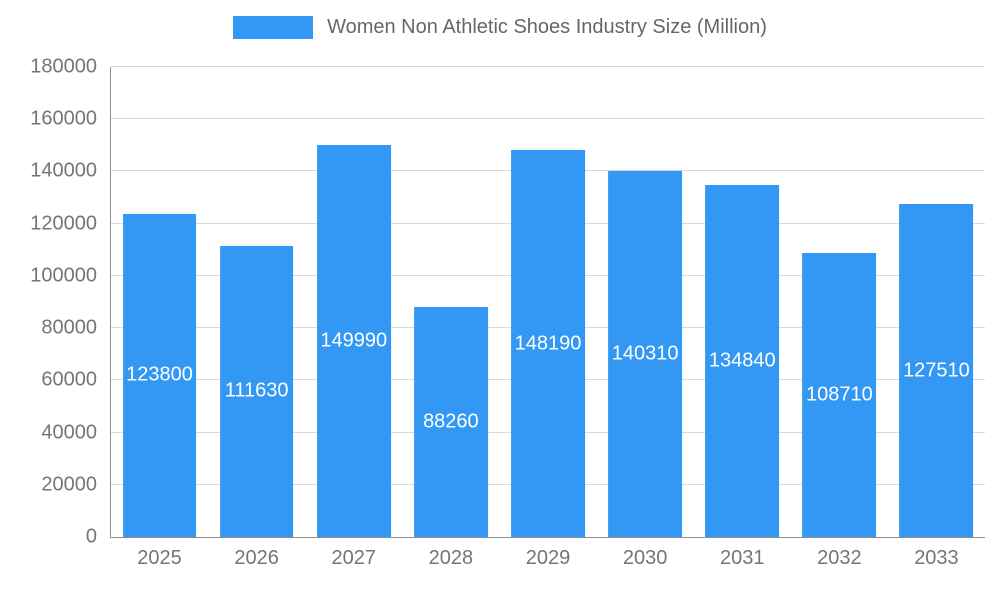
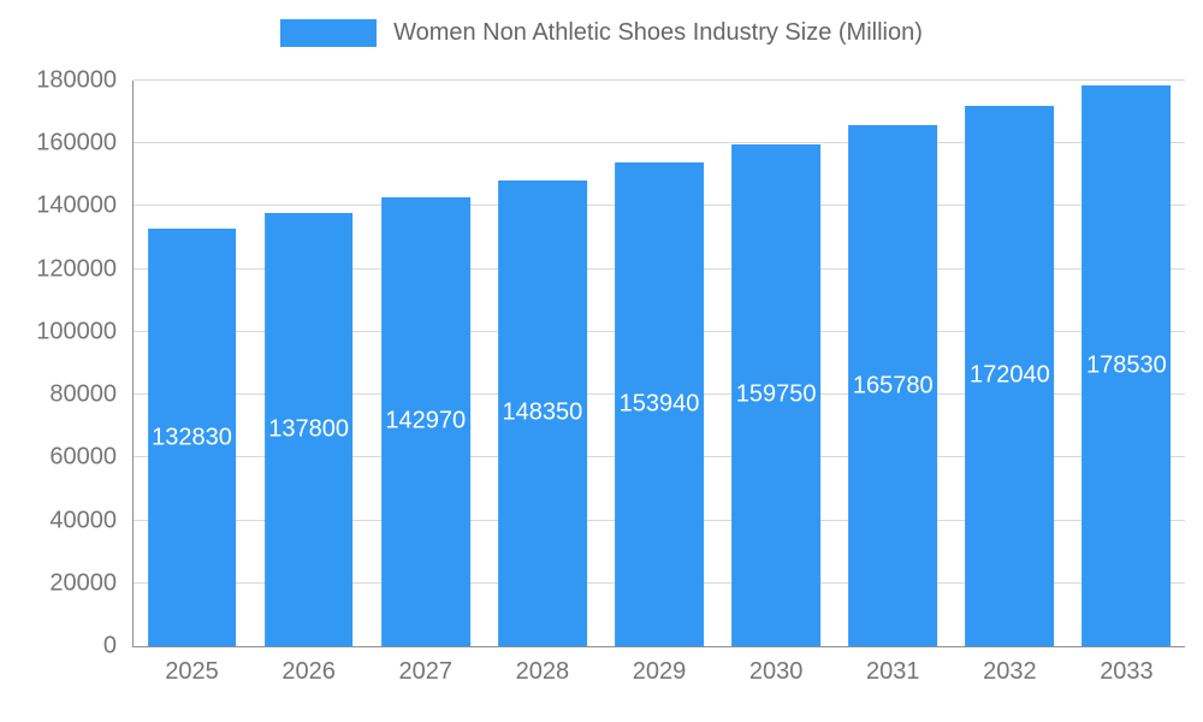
2025: 123800 -> 132830
2026: 111630 -> 137800
2027: 149990 -> 142970
2028: 88260 -> 148350
2029: 148190 -> 153940
2030: 140310 -> 159750
2031: 134840 -> 165780
2032: 108710 -> 172040
2033: 127510 -> 178530
